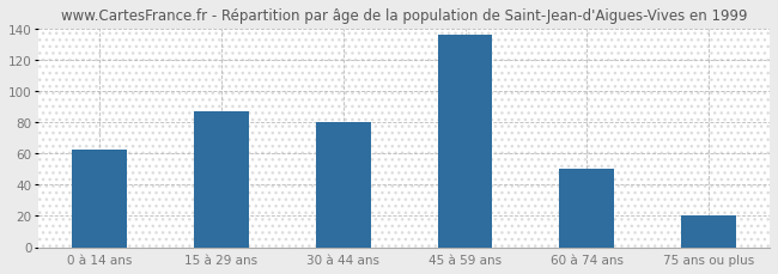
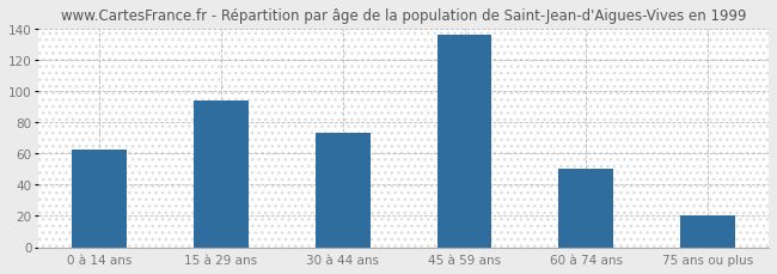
15 à 29 ans: 87 -> 94
30 à 44 ans: 80 -> 73
